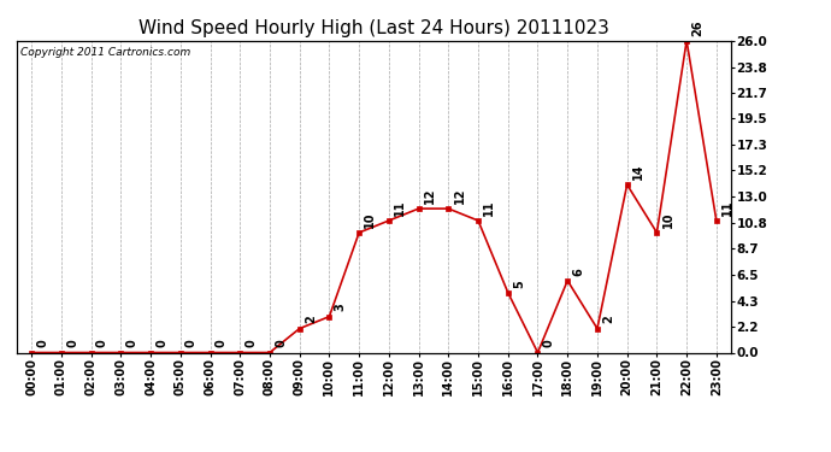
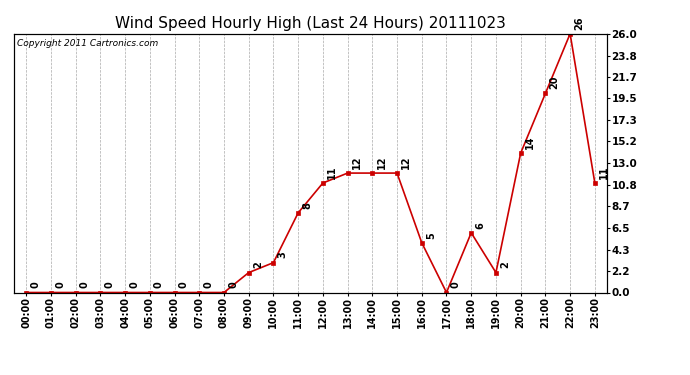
11:00: 10 -> 8
15:00: 11 -> 12
21:00: 10 -> 20
